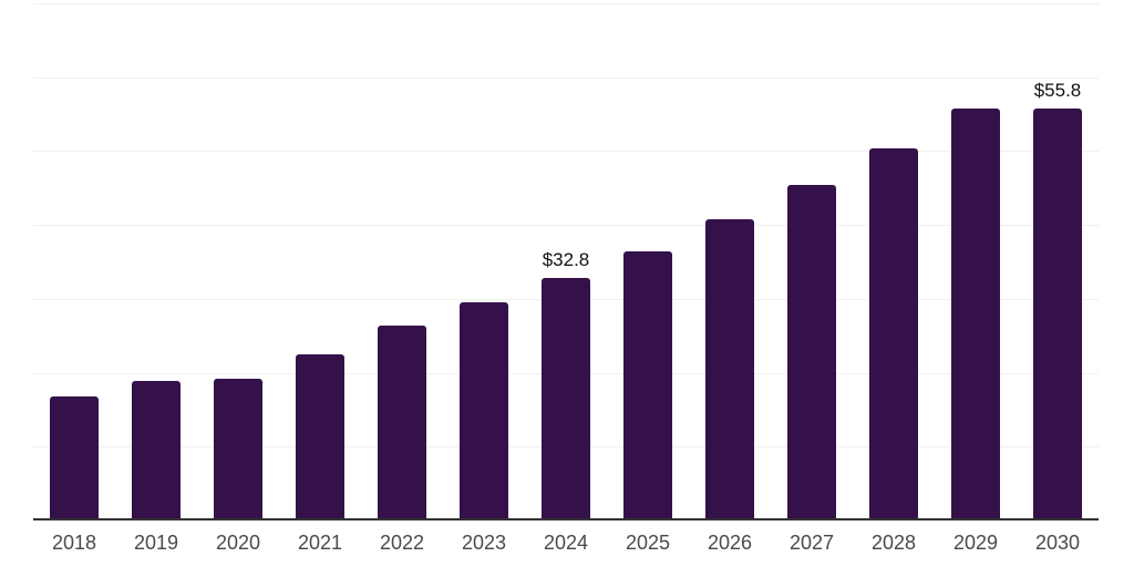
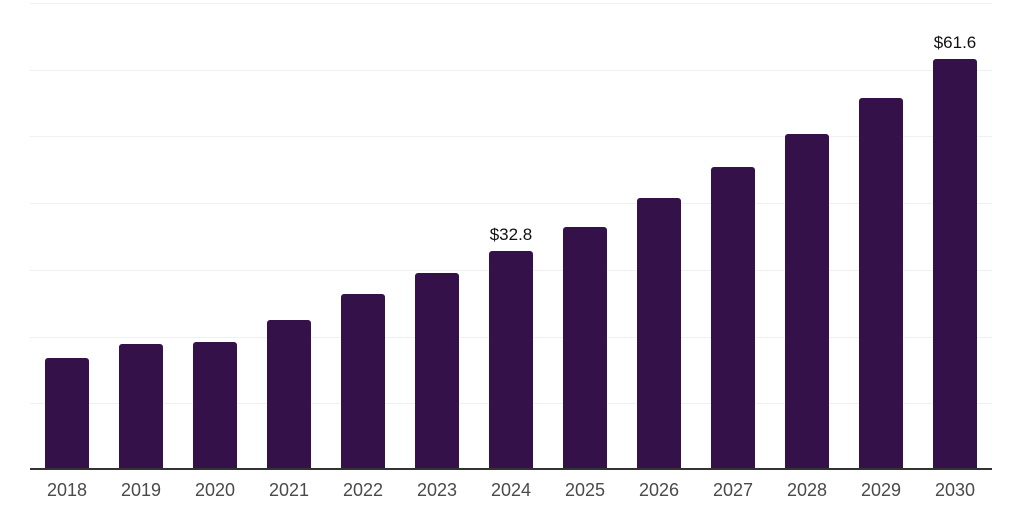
2030: $55.8 -> $61.6
